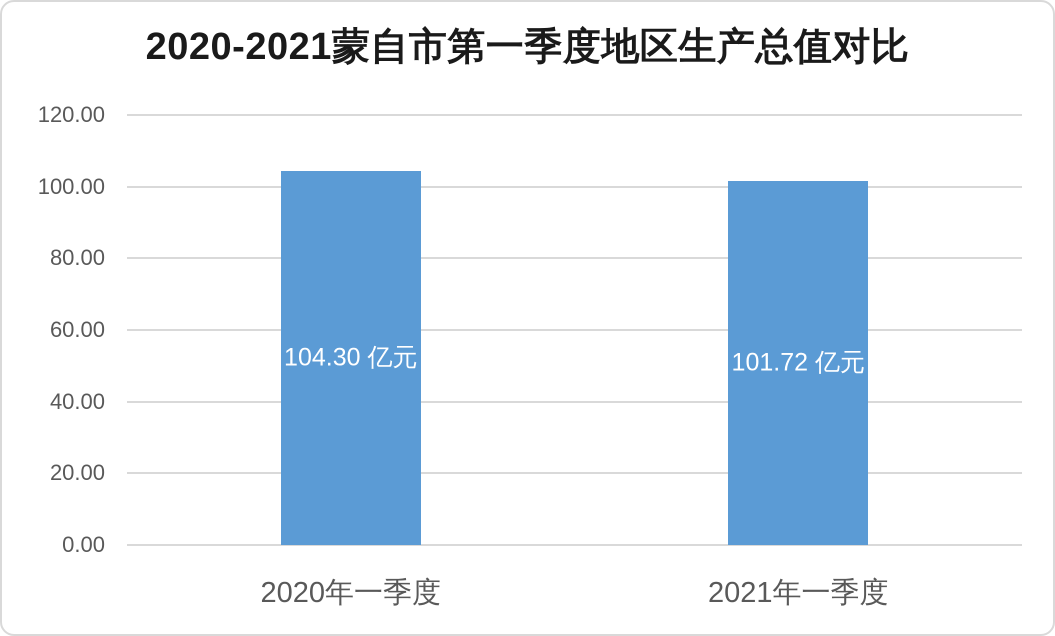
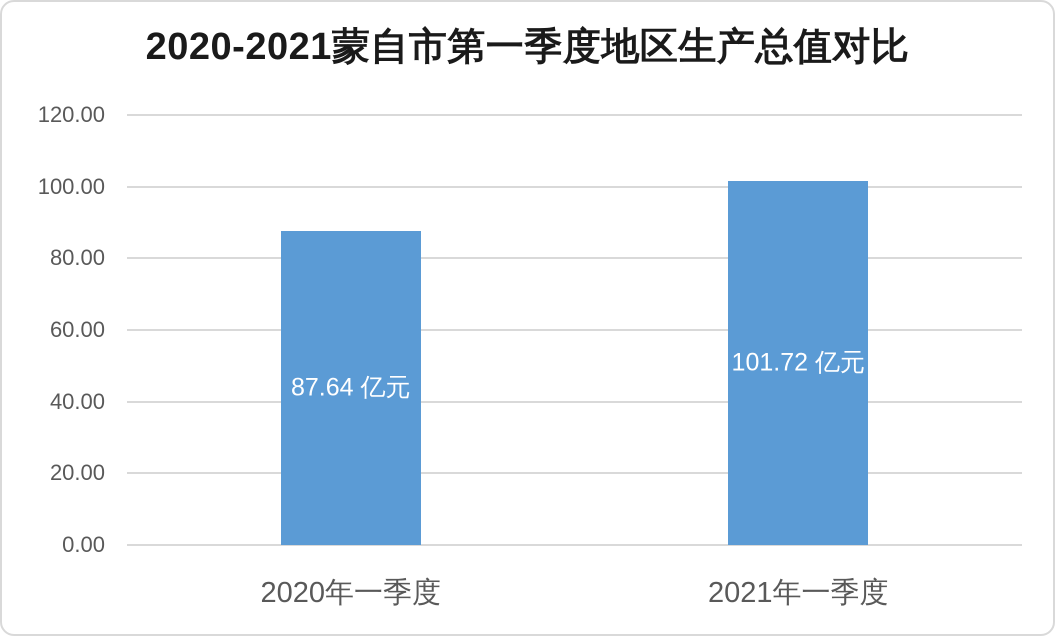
2020年一季度: 104.30 -> 87.64
